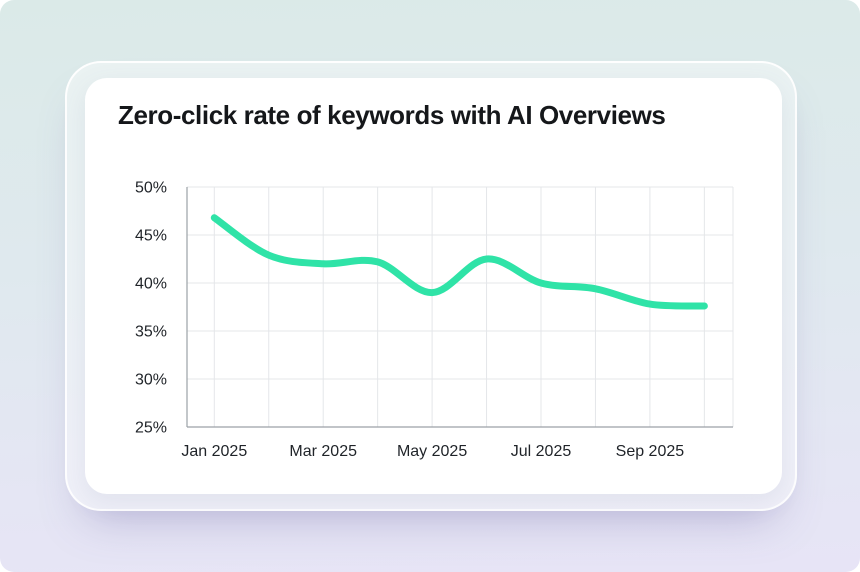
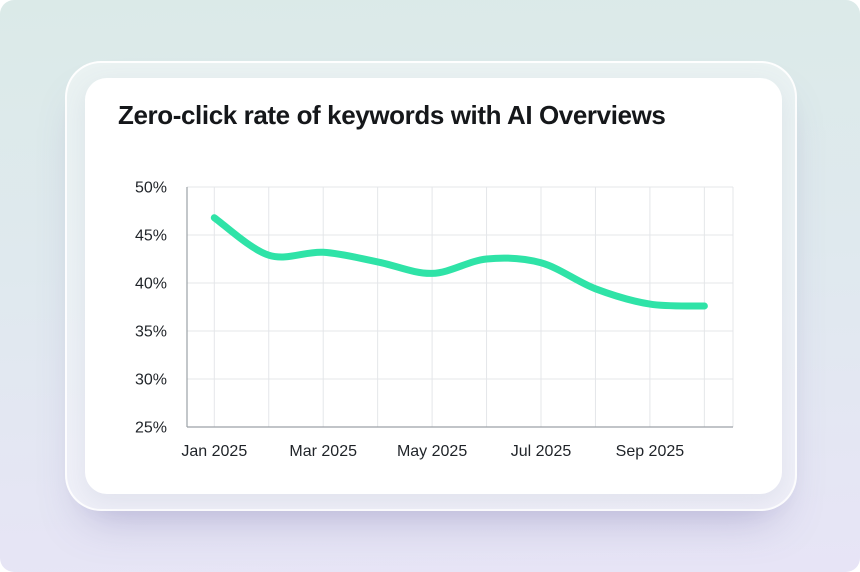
Mar 2025: 42% -> 43%
May 2025: 39% -> 41%
Jul 2025: 40% -> 42%
